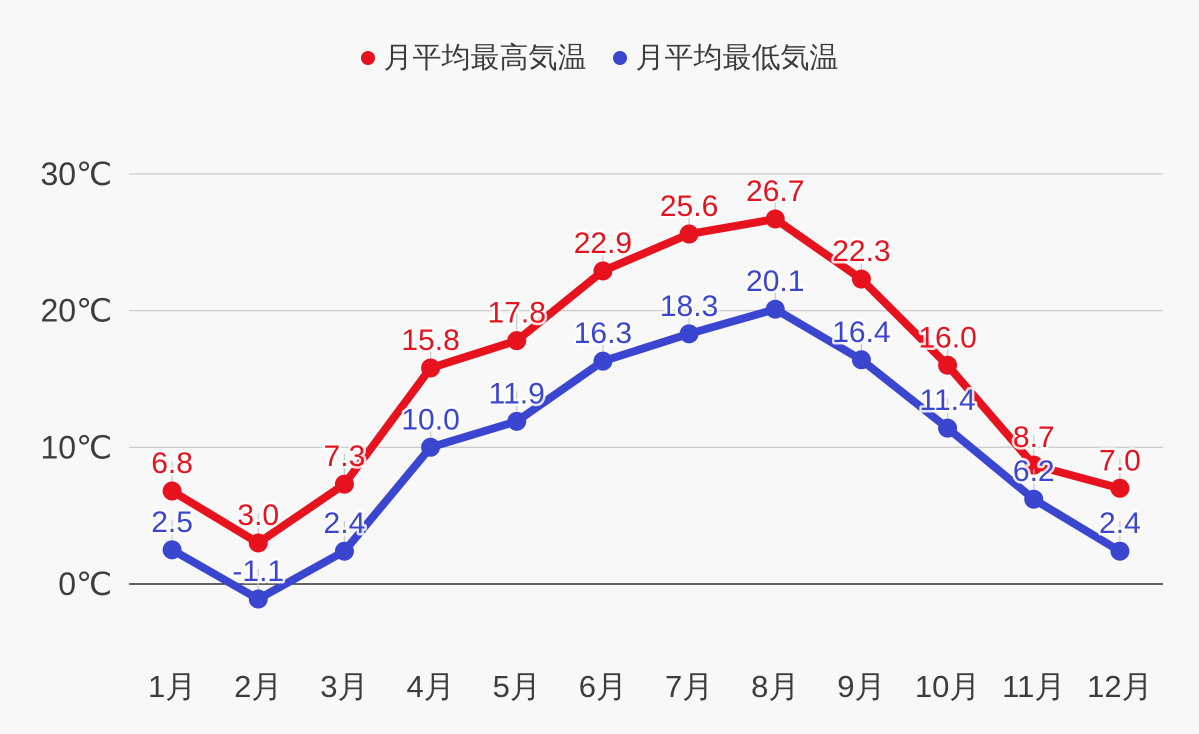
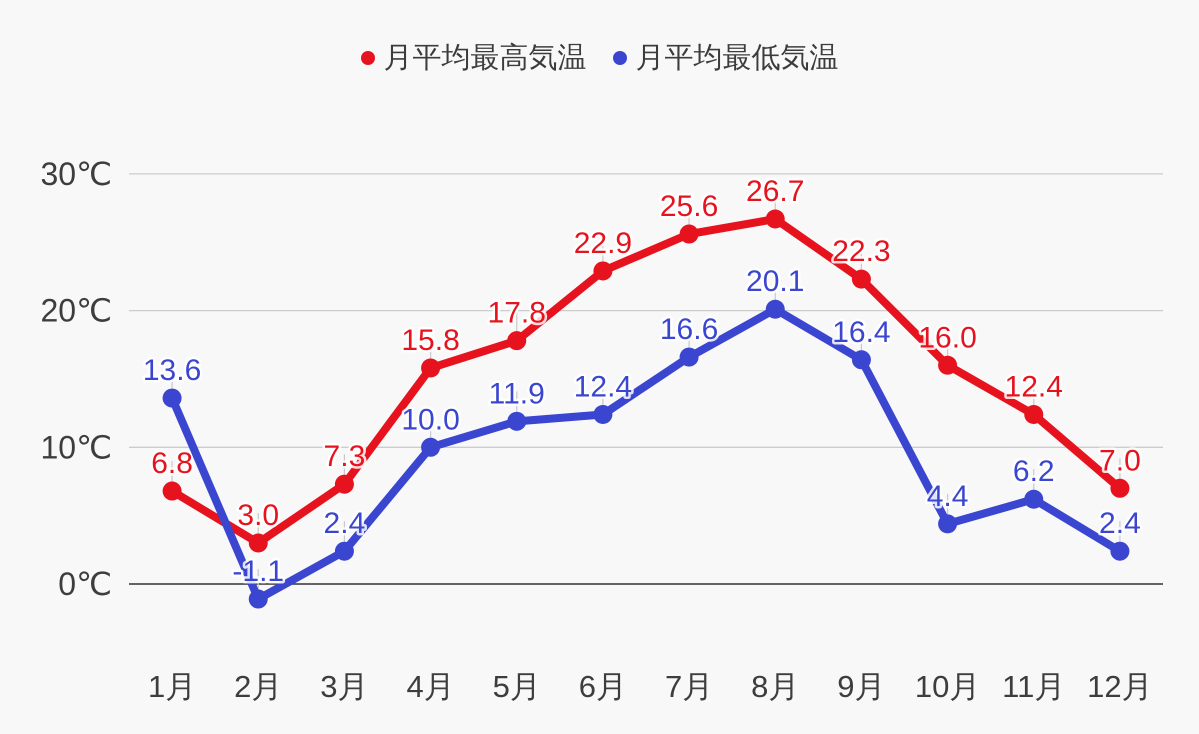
月平均最低気温/1月: 2.5 -> 13.6
月平均最低気温/6月: 16.3 -> 12.4
月平均最低気温/7月: 18.3 -> 16.6
月平均最低気温/10月: 11.4 -> 4.4
月平均最高気温/11月: 8.7 -> 12.4
